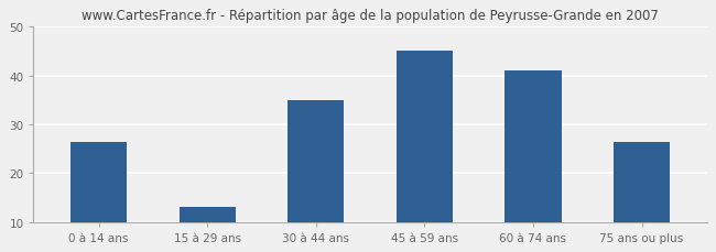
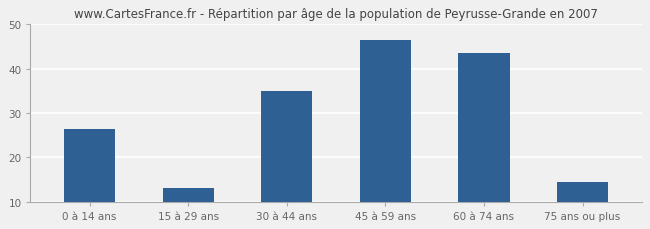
45 à 59 ans: 45.0 -> 46.5
60 à 74 ans: 41.0 -> 43.5
75 ans ou plus: 26.3 -> 14.5
